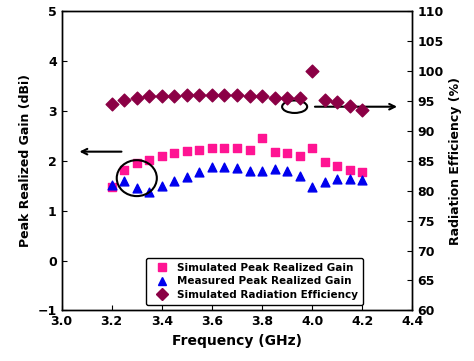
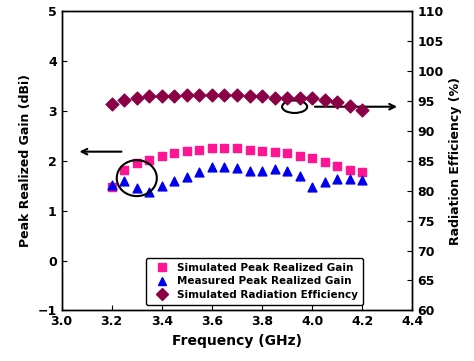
Simulated Peak Realized Gain/3.8: 2.45 -> 2.20
Simulated Peak Realized Gain/4.0: 2.25 -> 2.05
Simulated Radiation Efficiency/4.0: 100.0 -> 95.5
